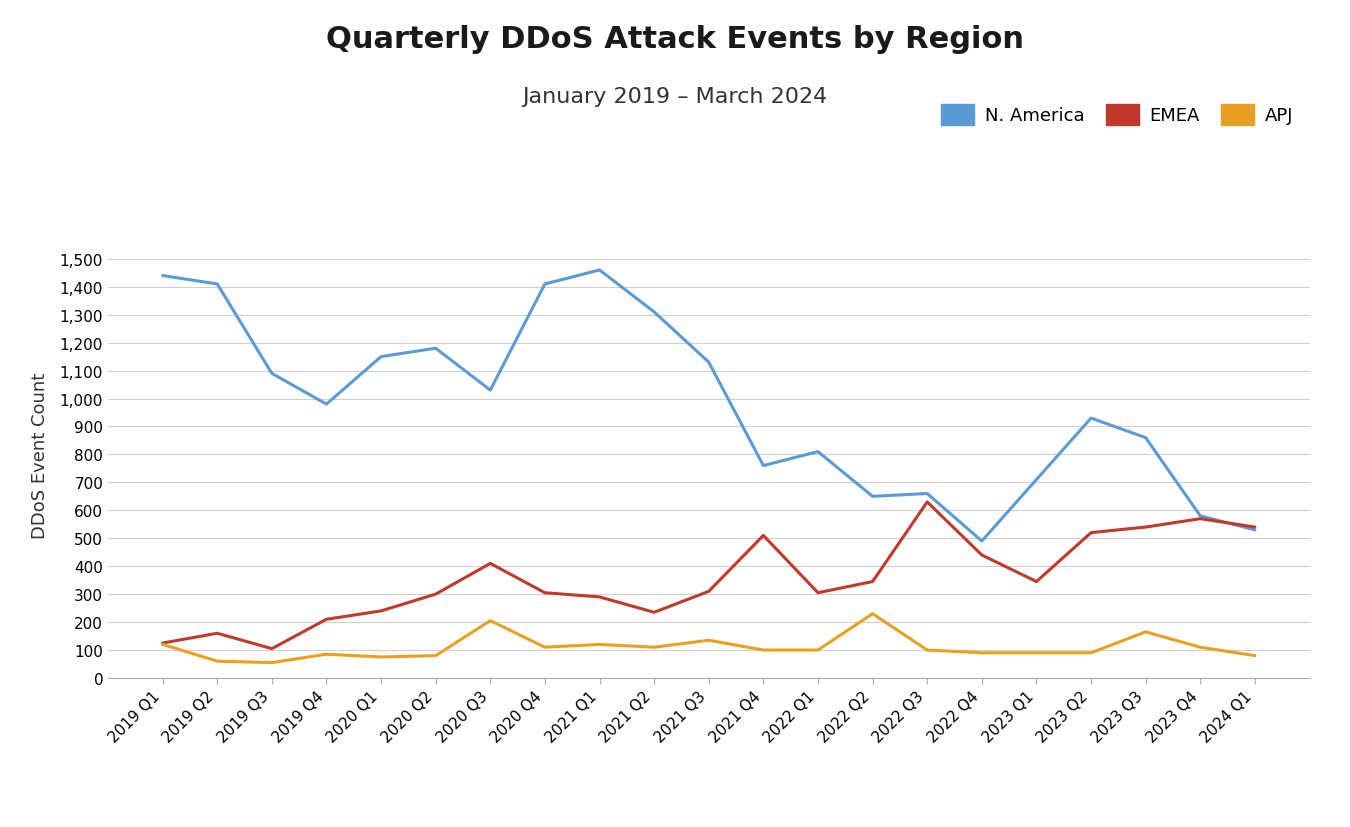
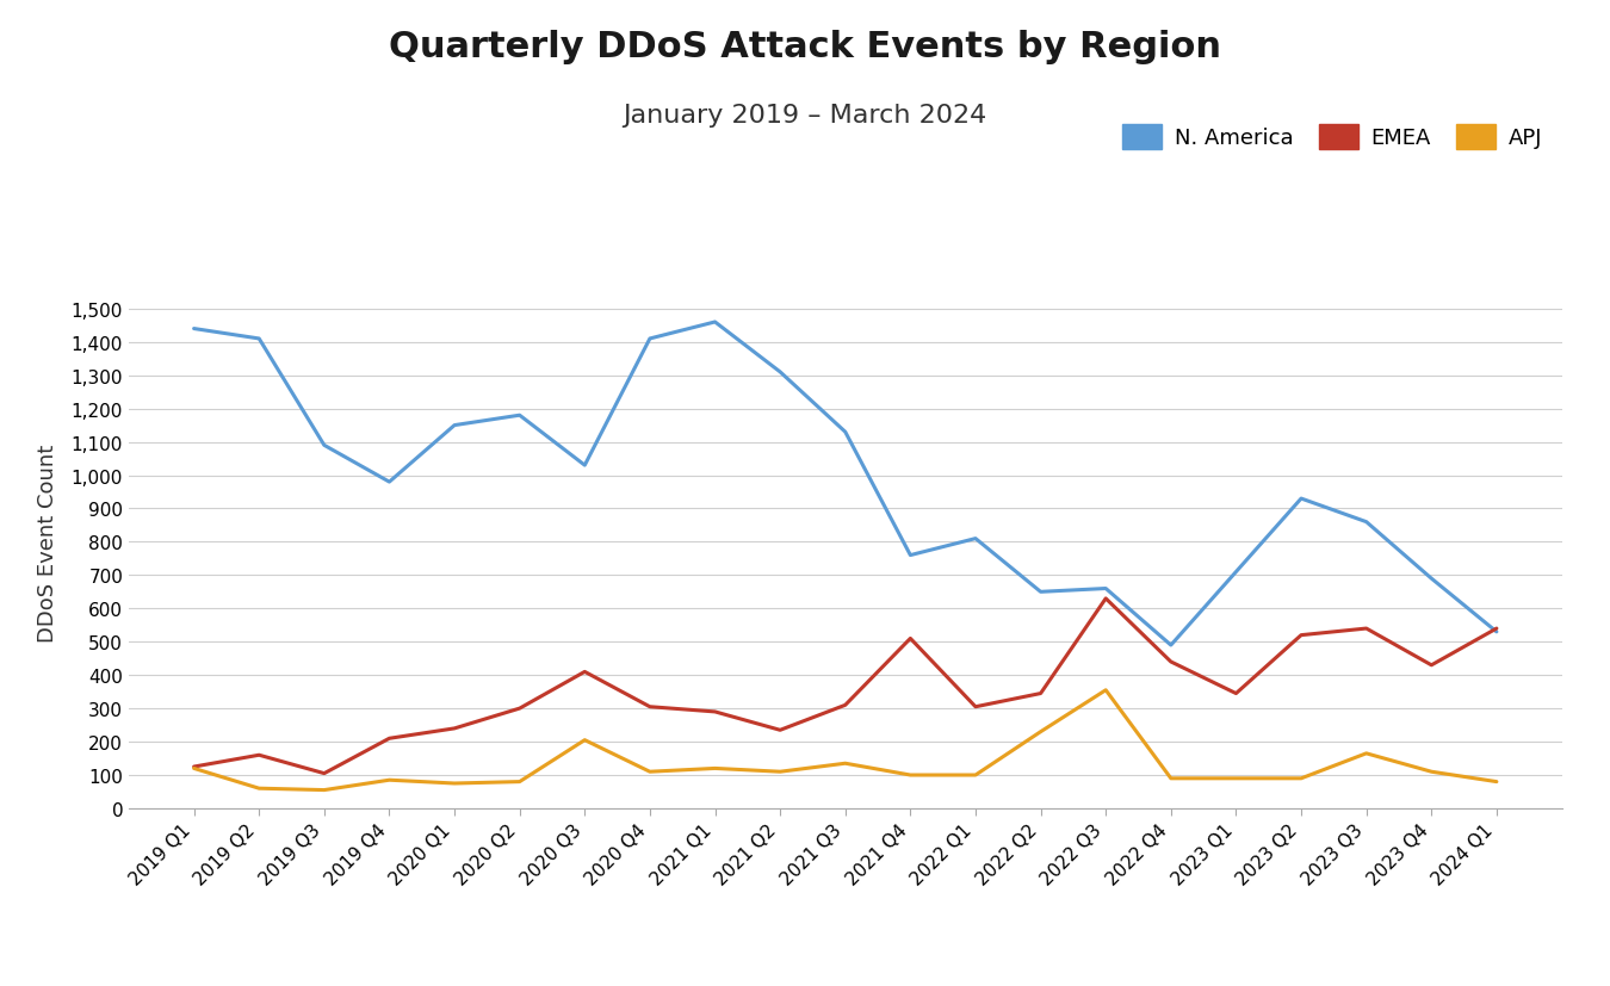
APJ/2022 Q3: 100 -> 355
N. America/2023 Q4: 580 -> 690
EMEA/2023 Q4: 570 -> 430
